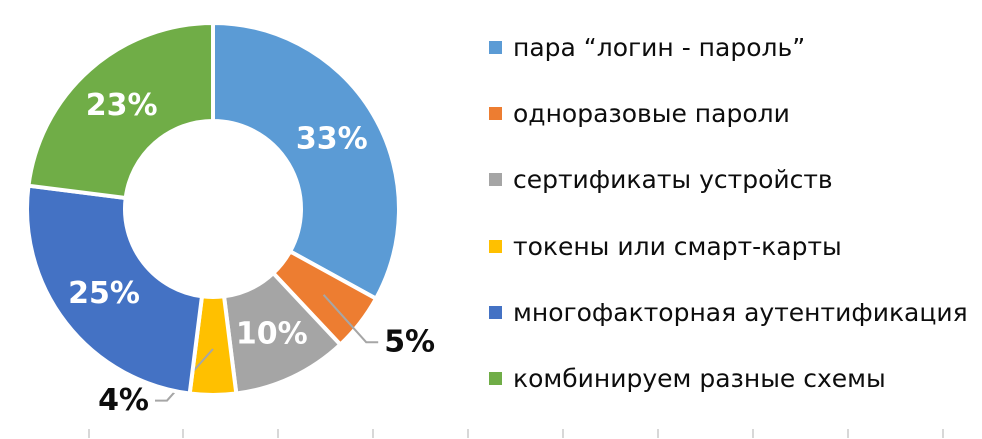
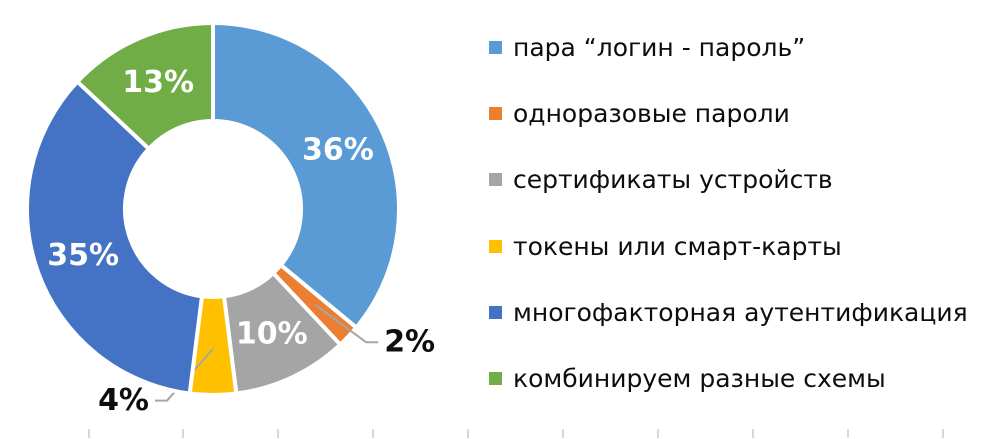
пара “логин - пароль”: 33% -> 36%
одноразовые пароли: 5% -> 2%
многофакторная аутентификация: 25% -> 35%
комбинируем разные схемы: 23% -> 13%
